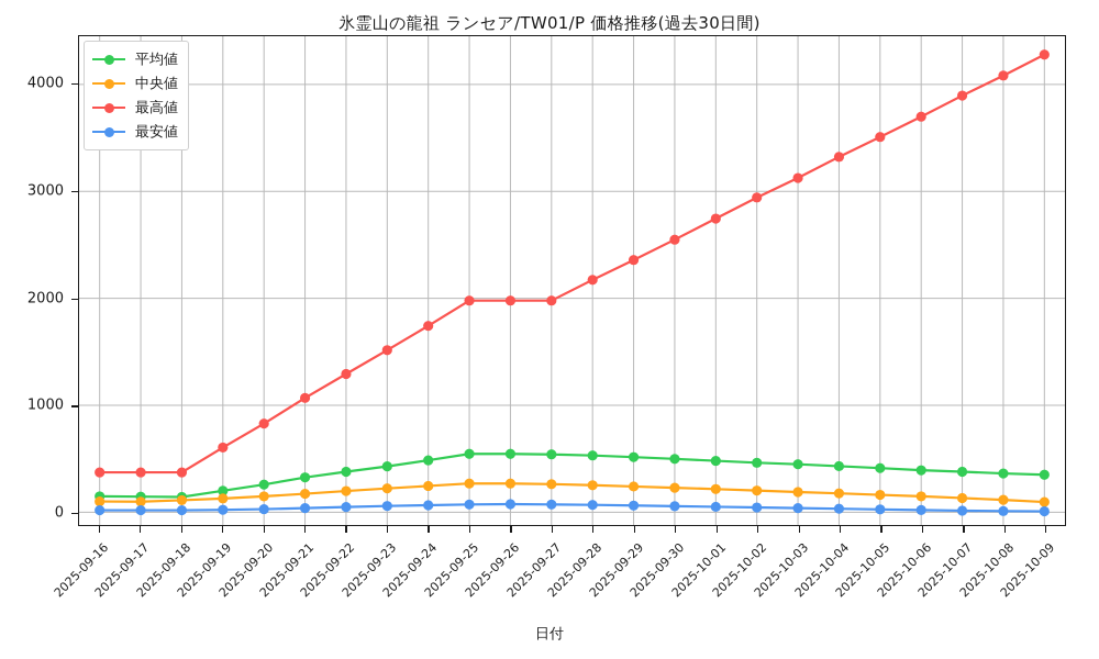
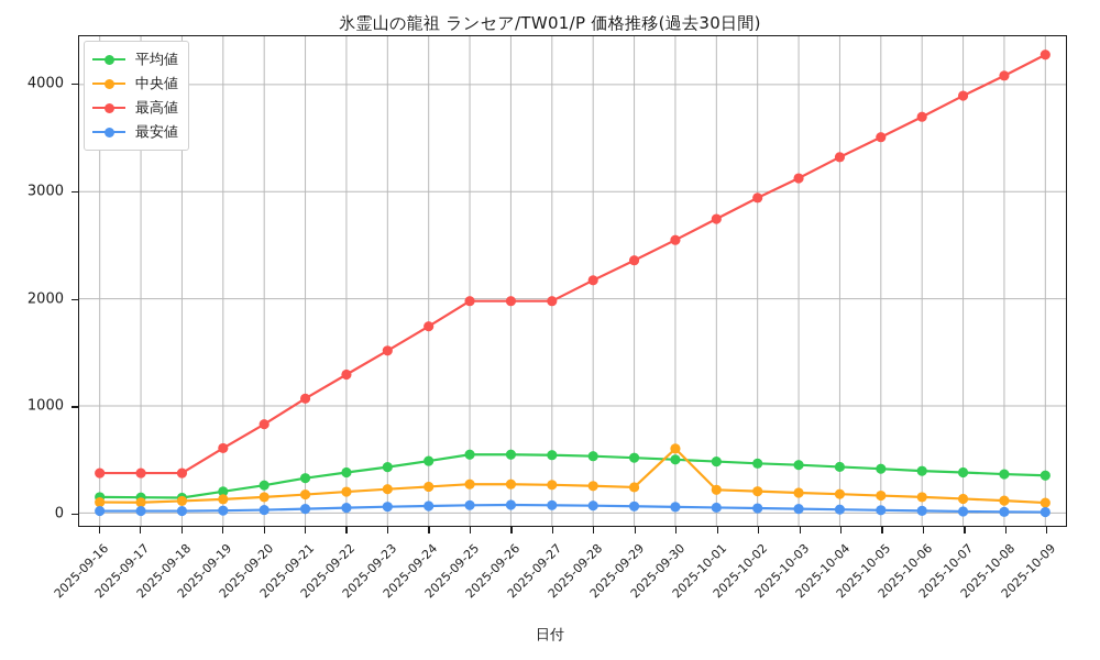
中央値/2025-09-30: 200 -> 600
